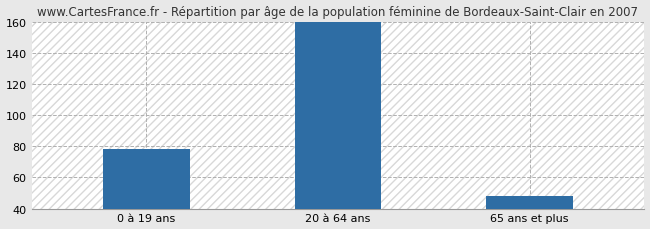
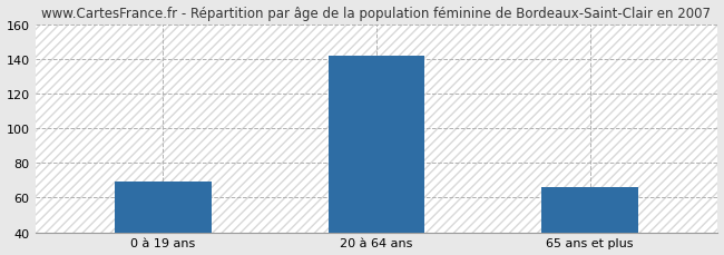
0 à 19 ans: 78 -> 69
20 à 64 ans: 160 -> 142
65 ans et plus: 48 -> 66
